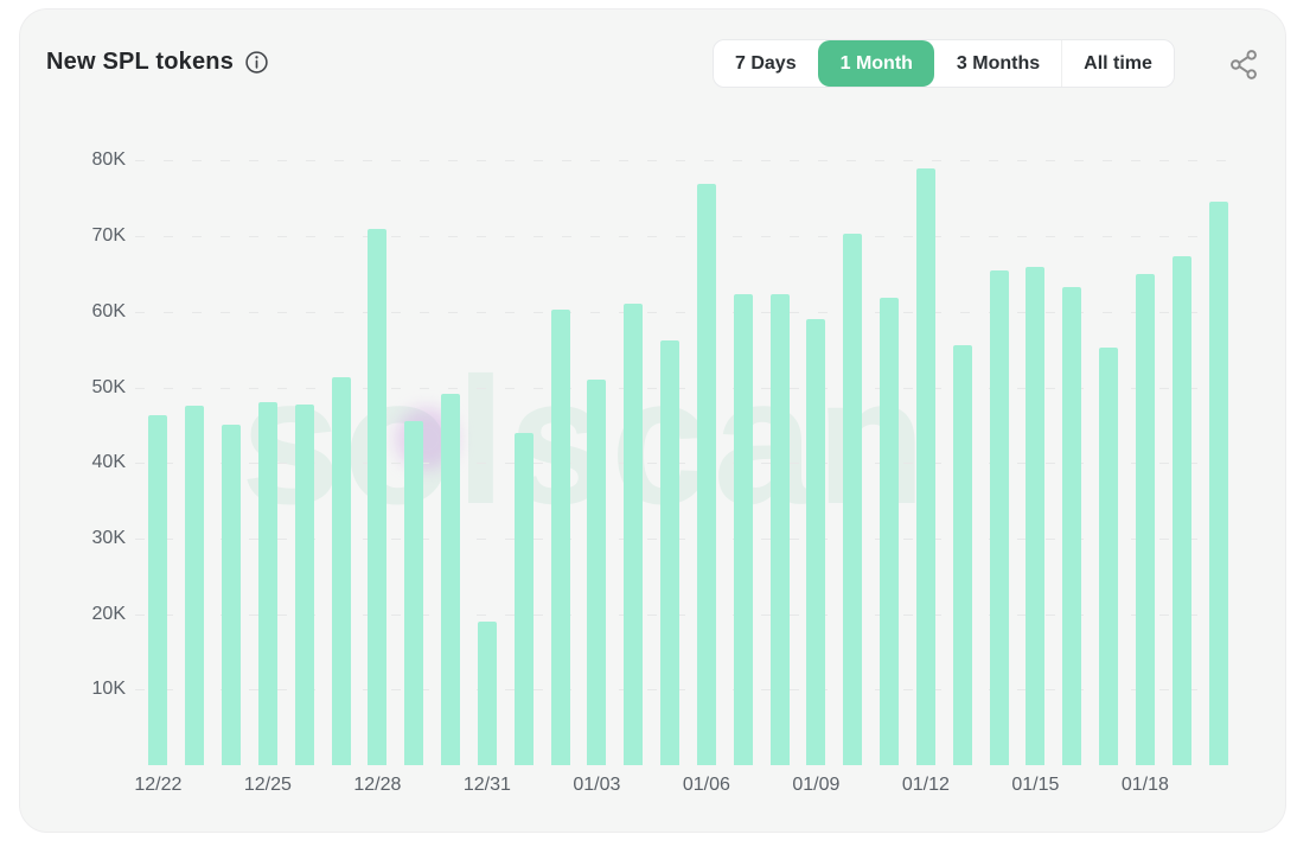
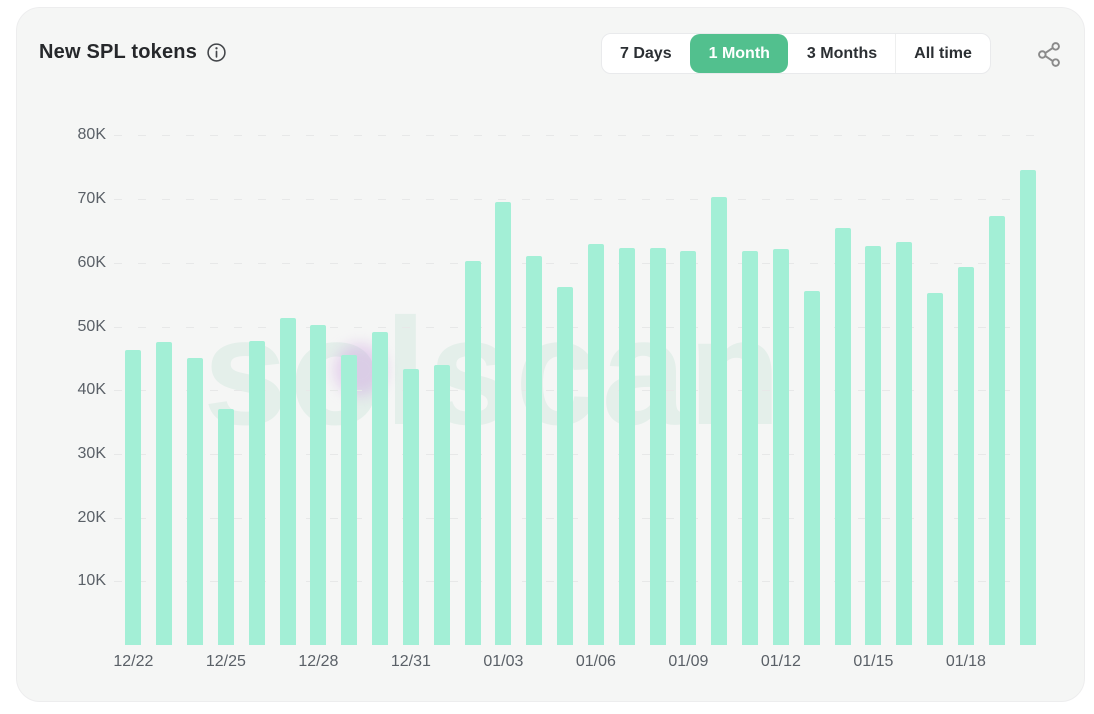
12/25: 48K -> 37K
12/28: 71K -> 50K
12/31: 19K -> 43K
01/03: 51K -> 70K
01/06: 77K -> 63K
01/09: 59K -> 62K
01/12: 79K -> 62K
01/15: 66K -> 63K
01/18: 65K -> 59K
